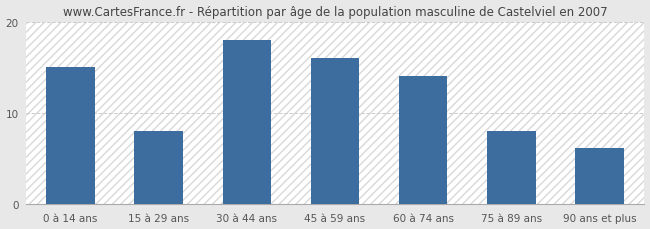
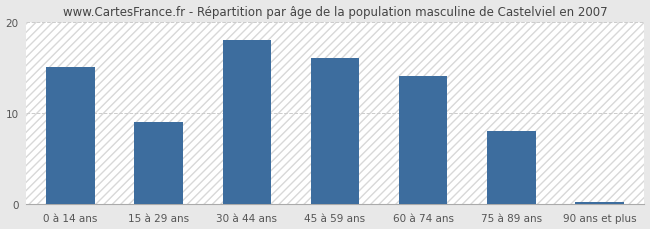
15 à 29 ans: 8.0 -> 9.0
90 ans et plus: 6.2 -> 0.3
